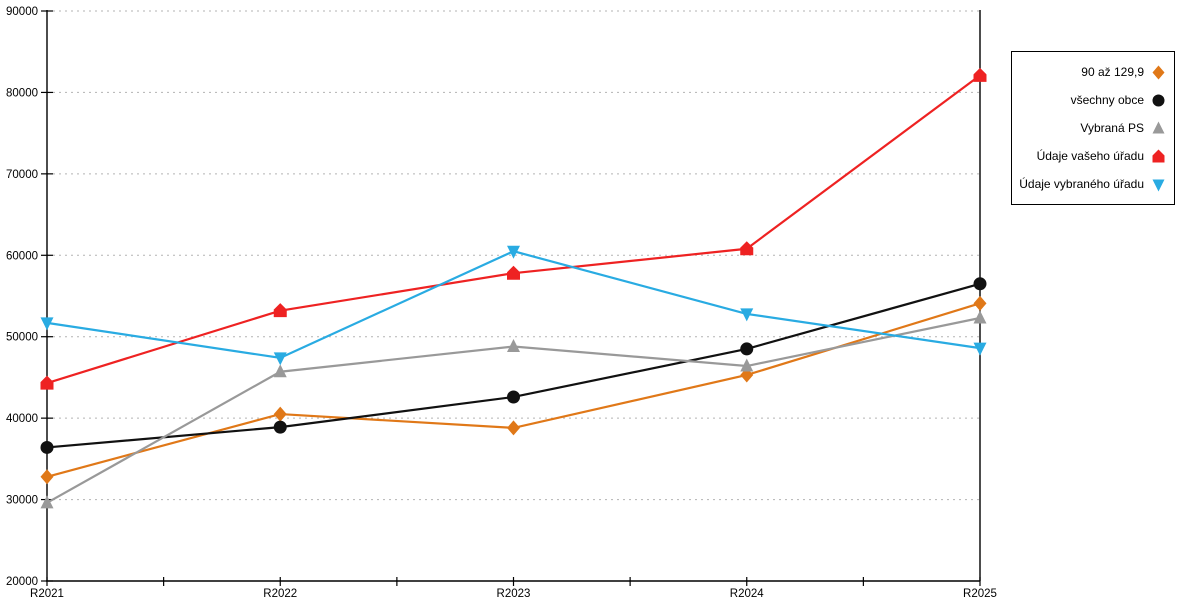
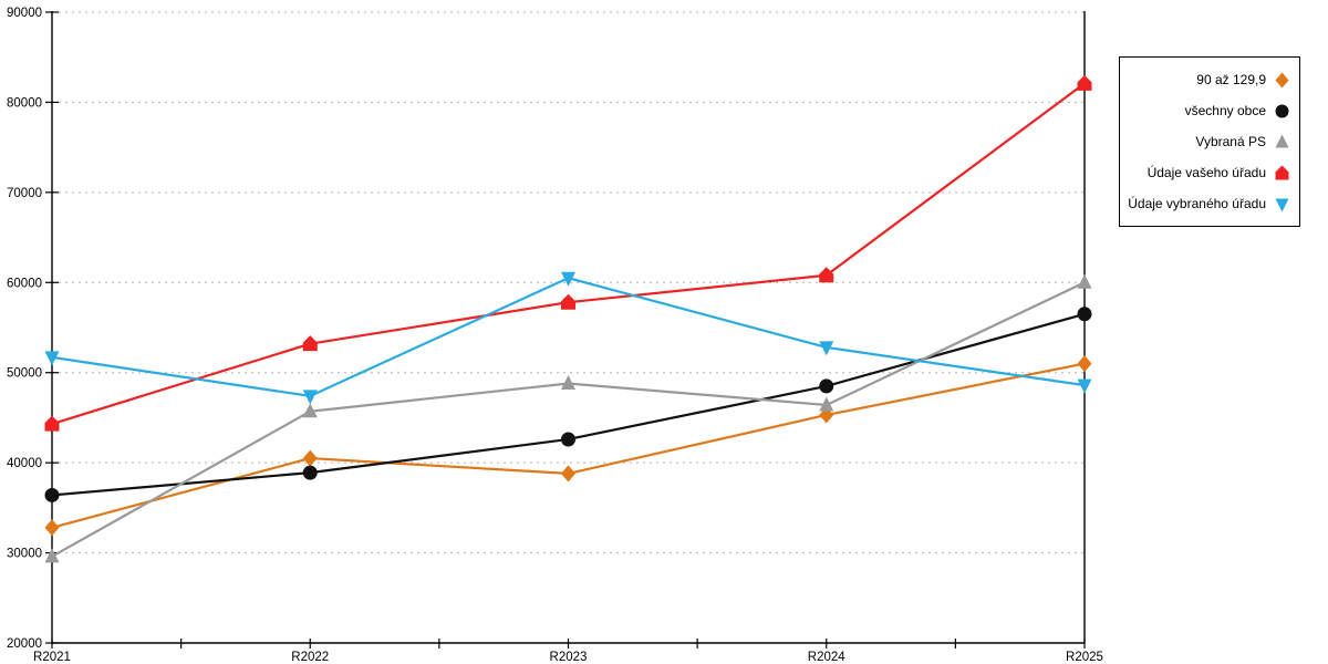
90 až 129,9/R2025: 54000 -> 51000
Vybraná PS/R2025: 52000 -> 60000
